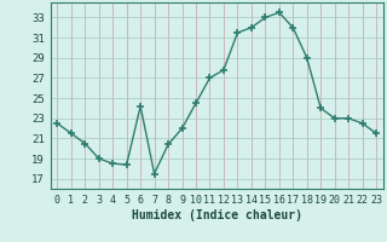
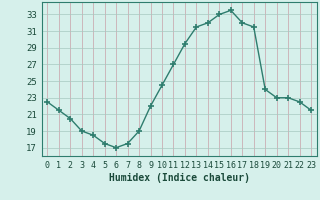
5: 18.4 -> 17.5
6: 24.2 -> 17.0
8: 20.4 -> 19.0
12: 27.8 -> 29.5
18: 29.0 -> 31.5
